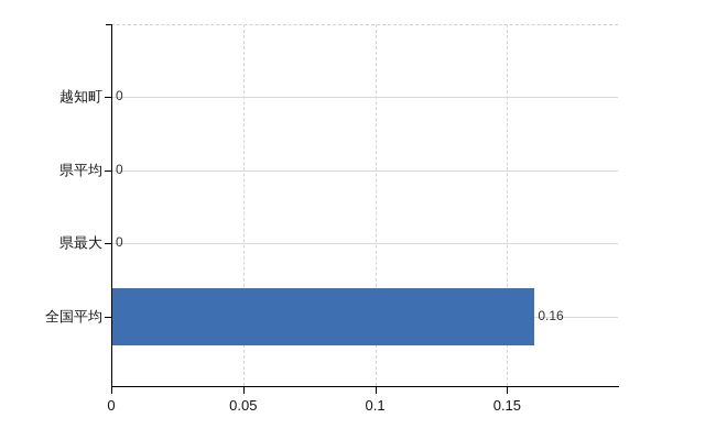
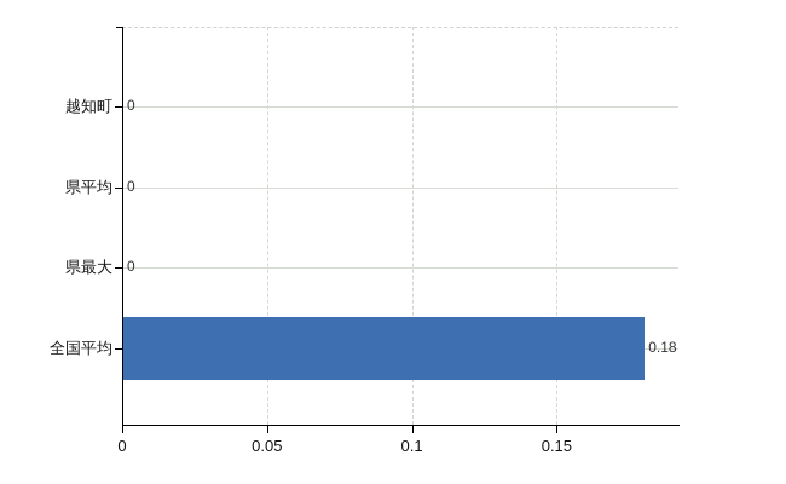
全国平均: 0.16 -> 0.18
